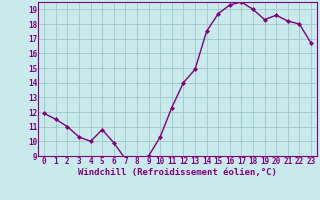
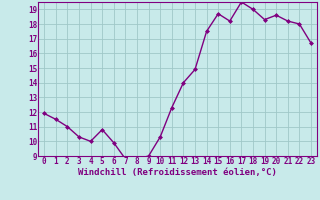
16: 19.3 -> 18.2
